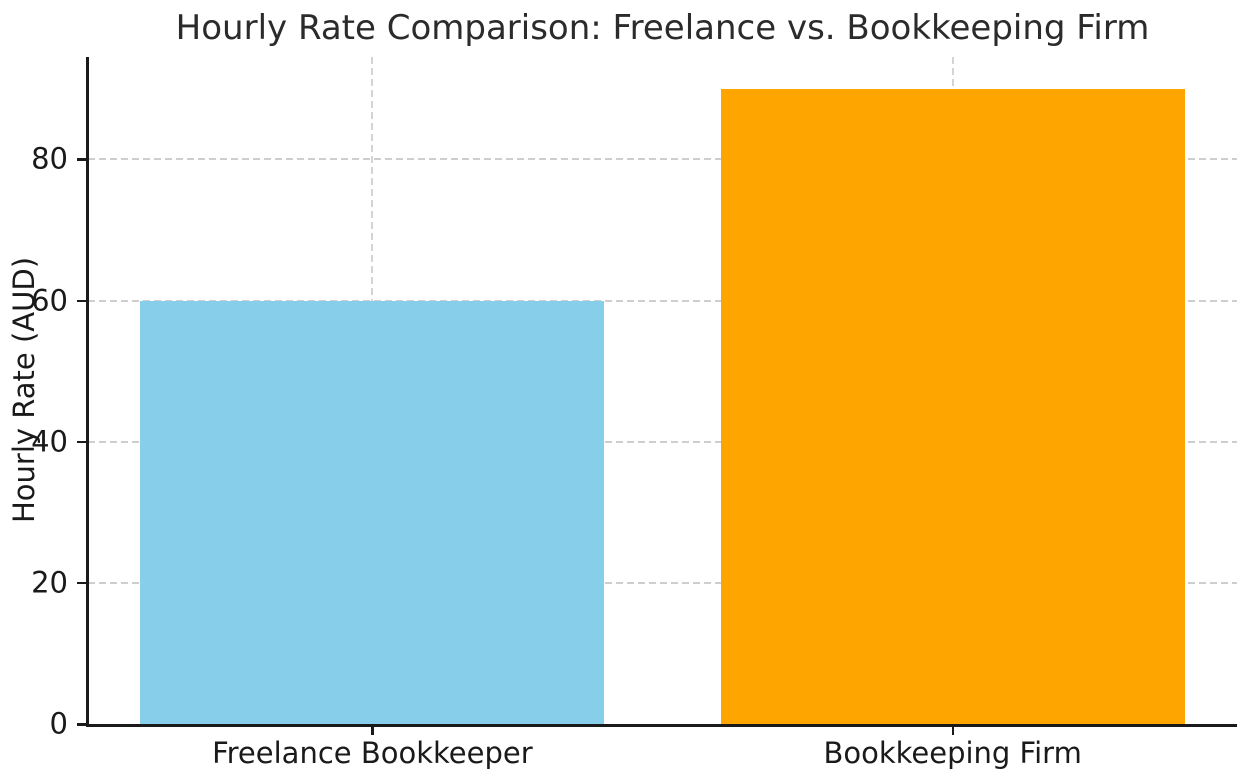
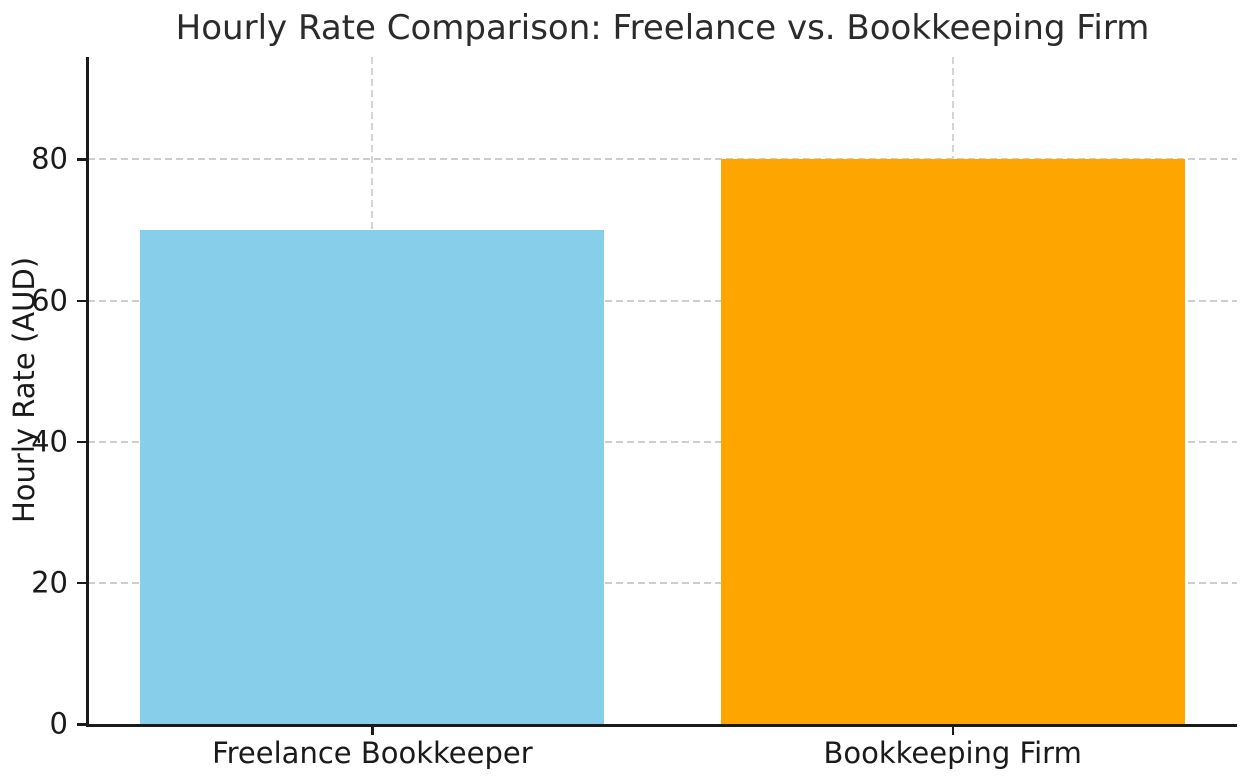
Freelance Bookkeeper: 60 -> 70
Bookkeeping Firm: 90 -> 80
